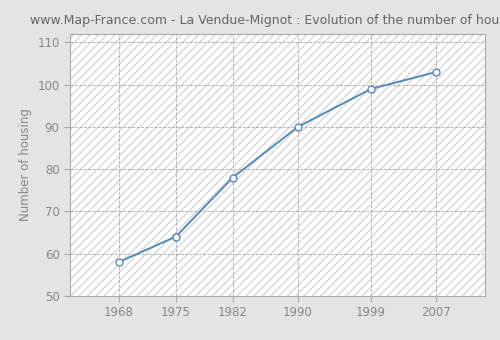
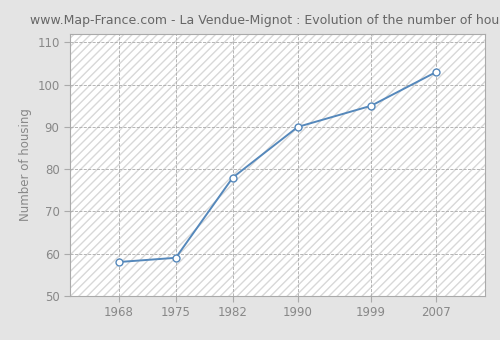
1975: 64 -> 59
1999: 99 -> 95
